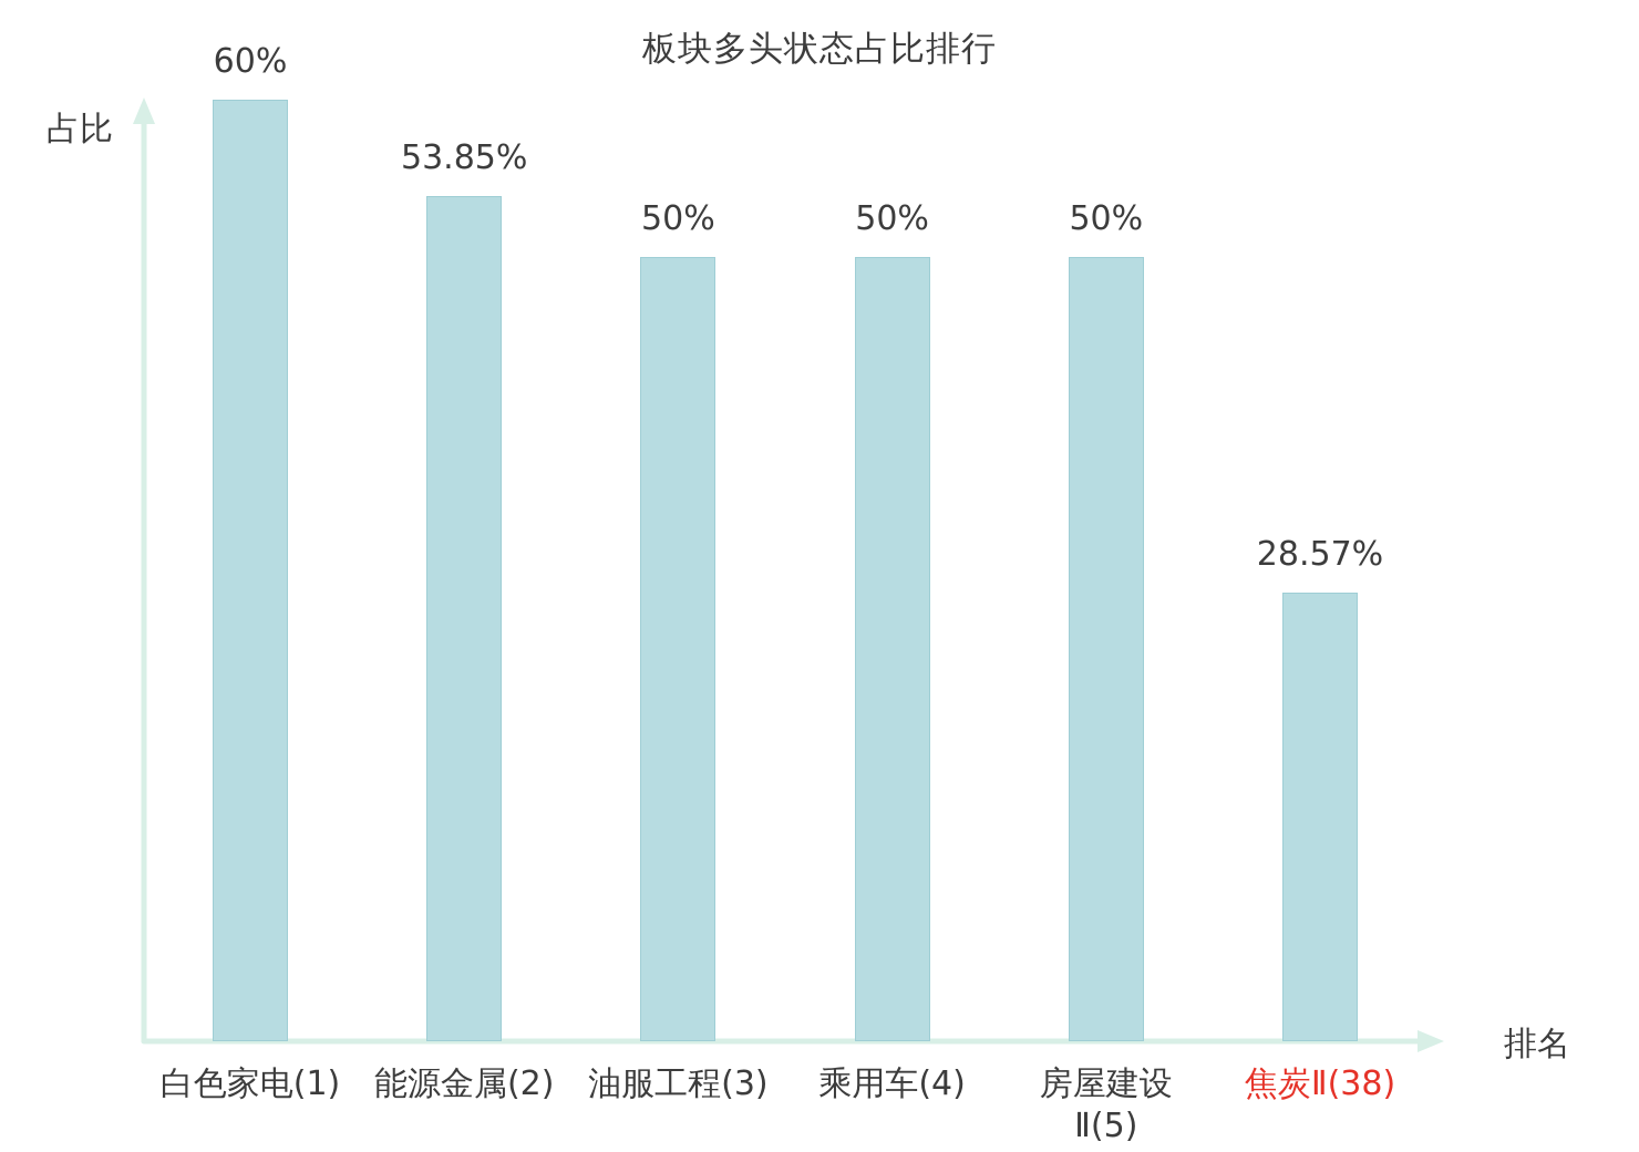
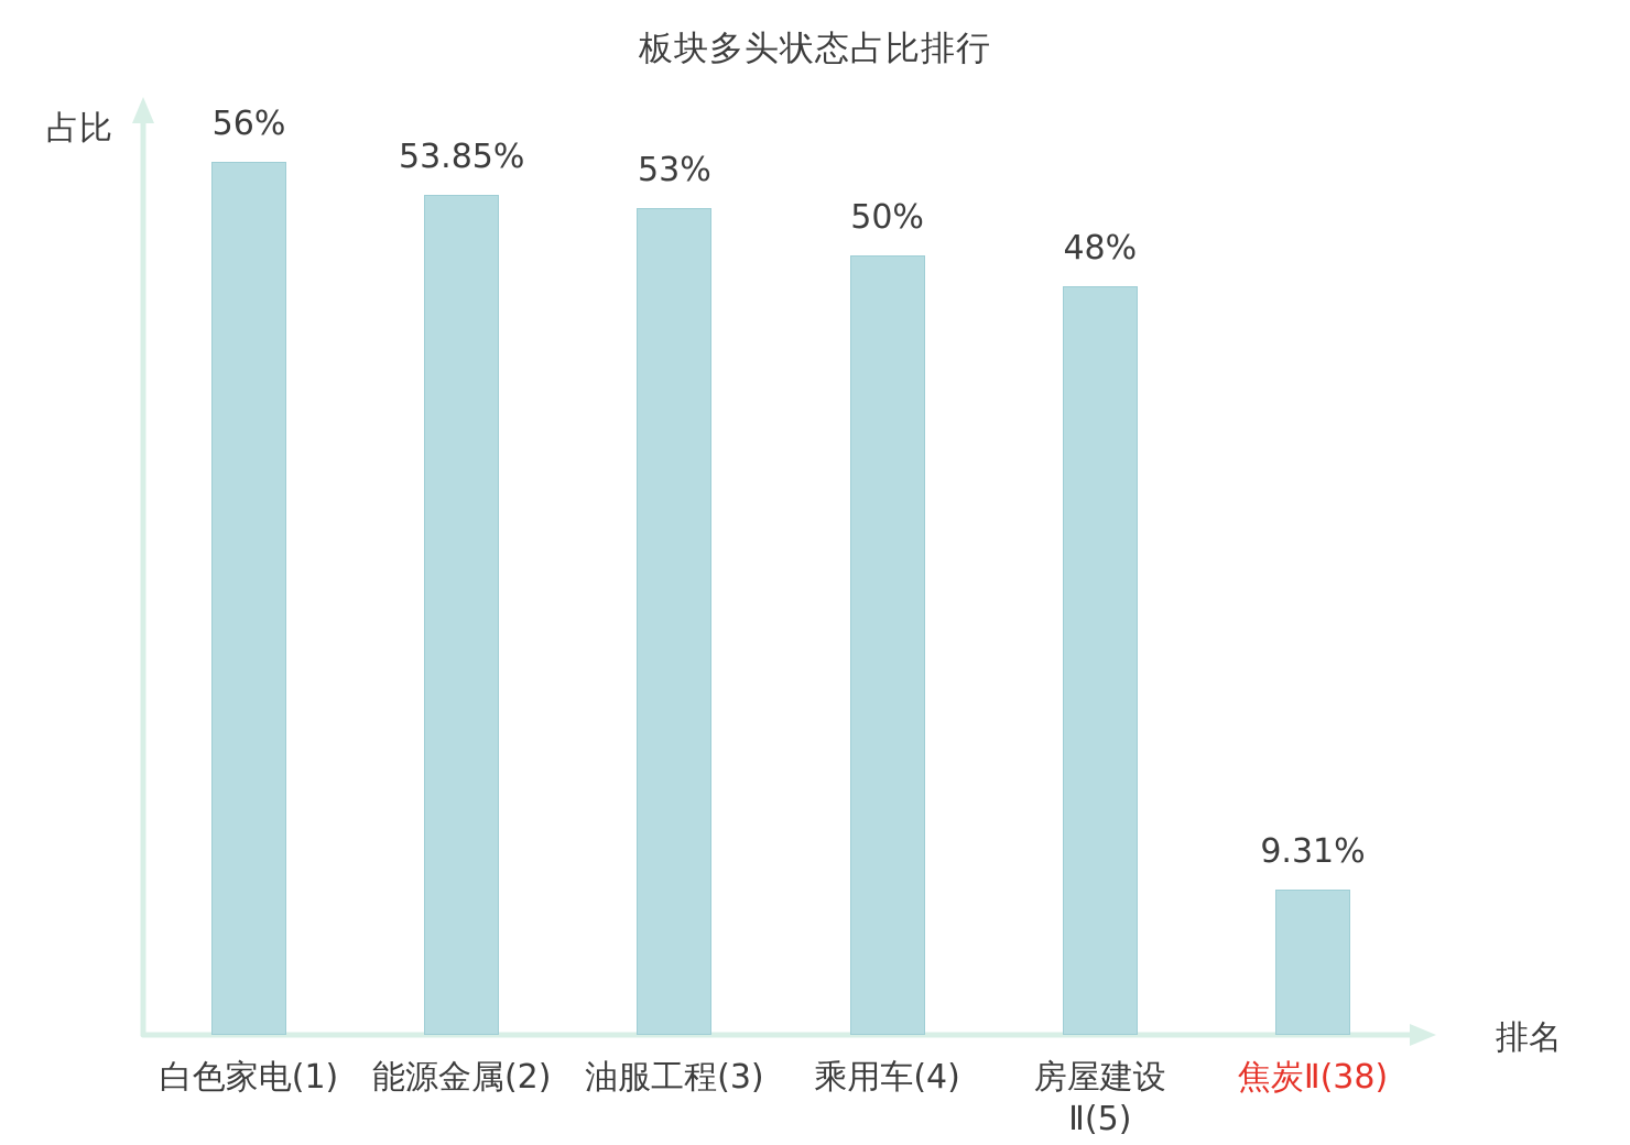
白色家电(1): 60% -> 56%
油服工程(3): 50% -> 53%
房屋建设 Ⅱ(5): 50% -> 48%
焦炭Ⅱ(38): 28.57% -> 9.31%
